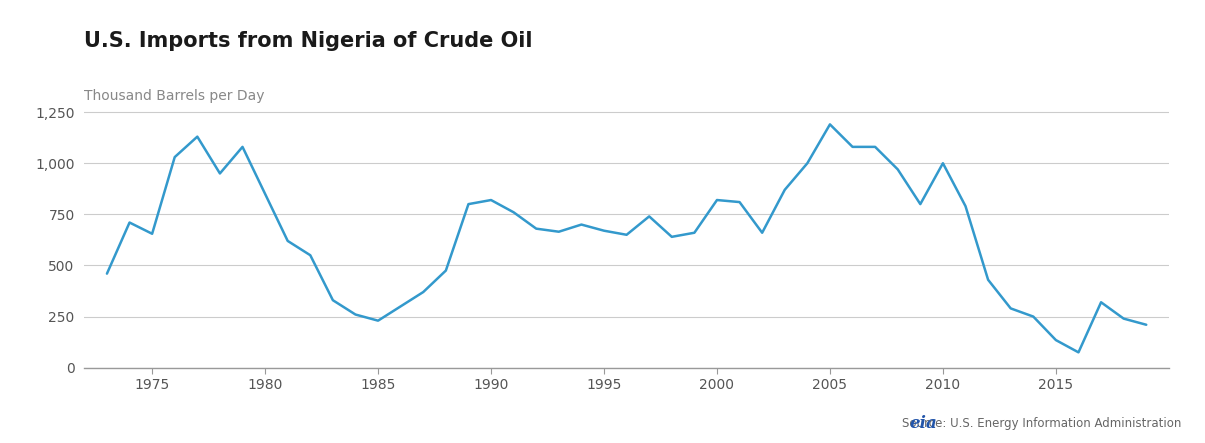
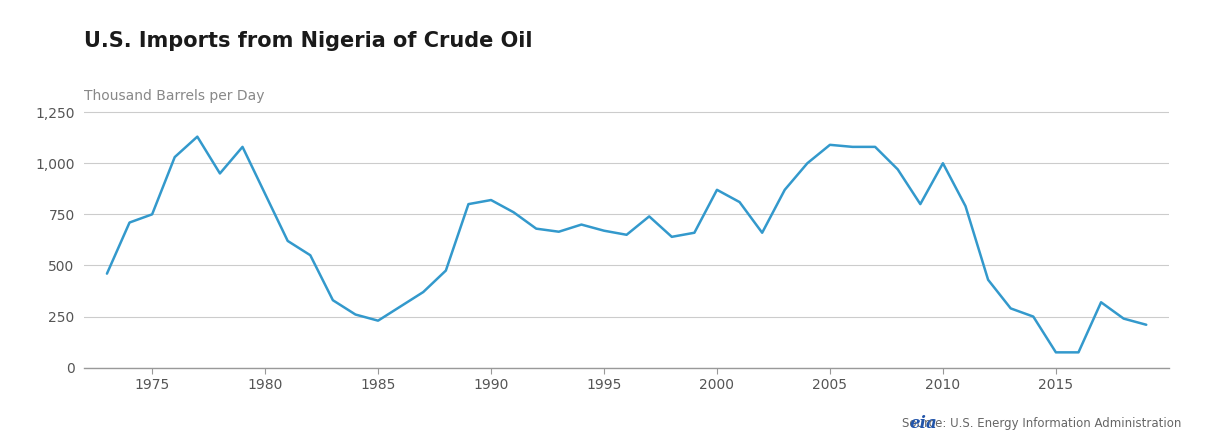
1975: 655 -> 750
2000: 820 -> 870
2005: 1,190 -> 1,090
2015: 135 -> 75
